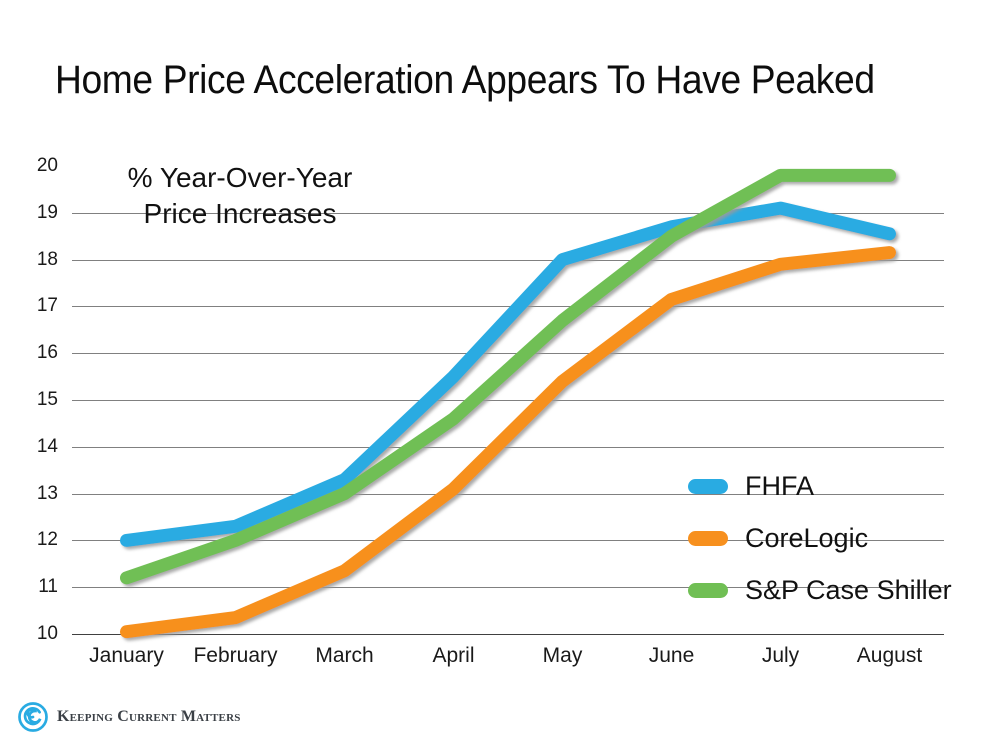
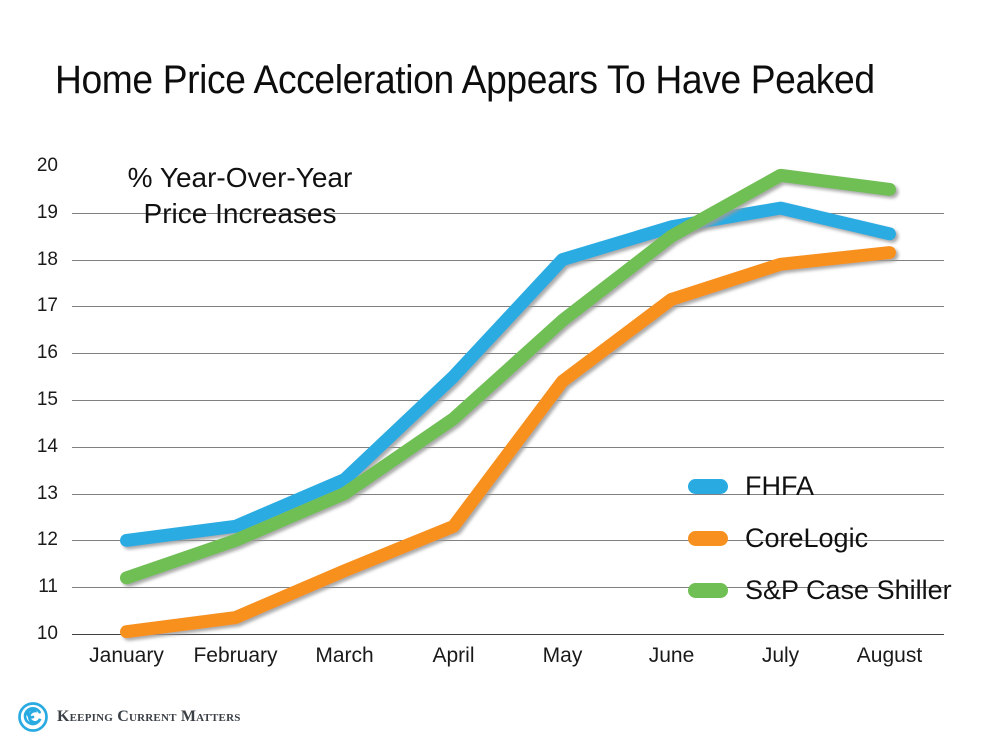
CoreLogic/April: 13.1 -> 12.3
S&P Case Shiller/August: 19.8 -> 19.5
